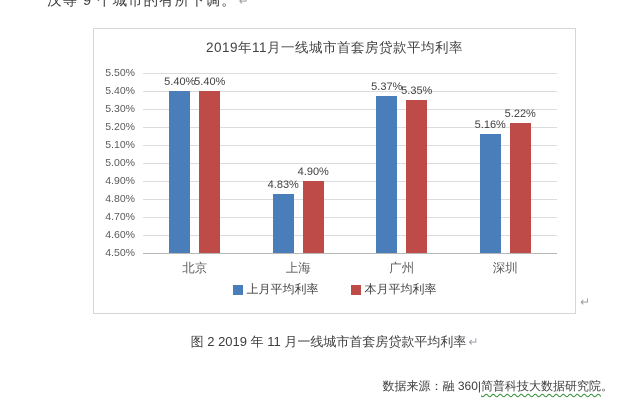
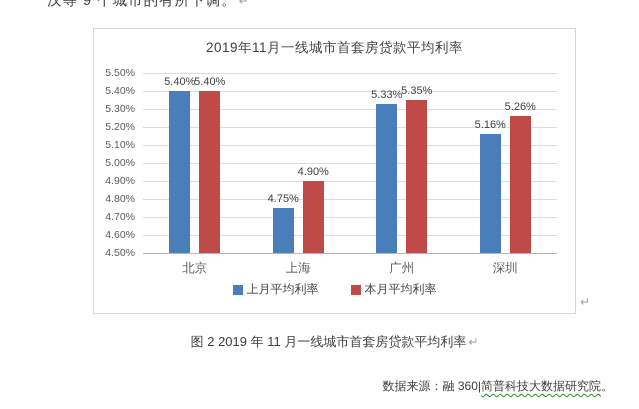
上月平均利率/上海: 4.83% -> 4.75%
上月平均利率/广州: 5.37% -> 5.33%
本月平均利率/深圳: 5.22% -> 5.26%
